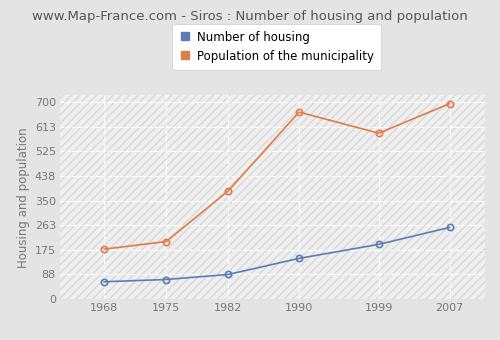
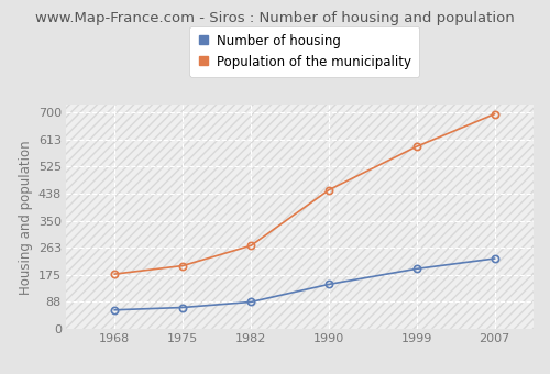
Population of the municipality/1982: 385 -> 270
Population of the municipality/1990: 665 -> 450
Number of housing/2007: 255 -> 228
